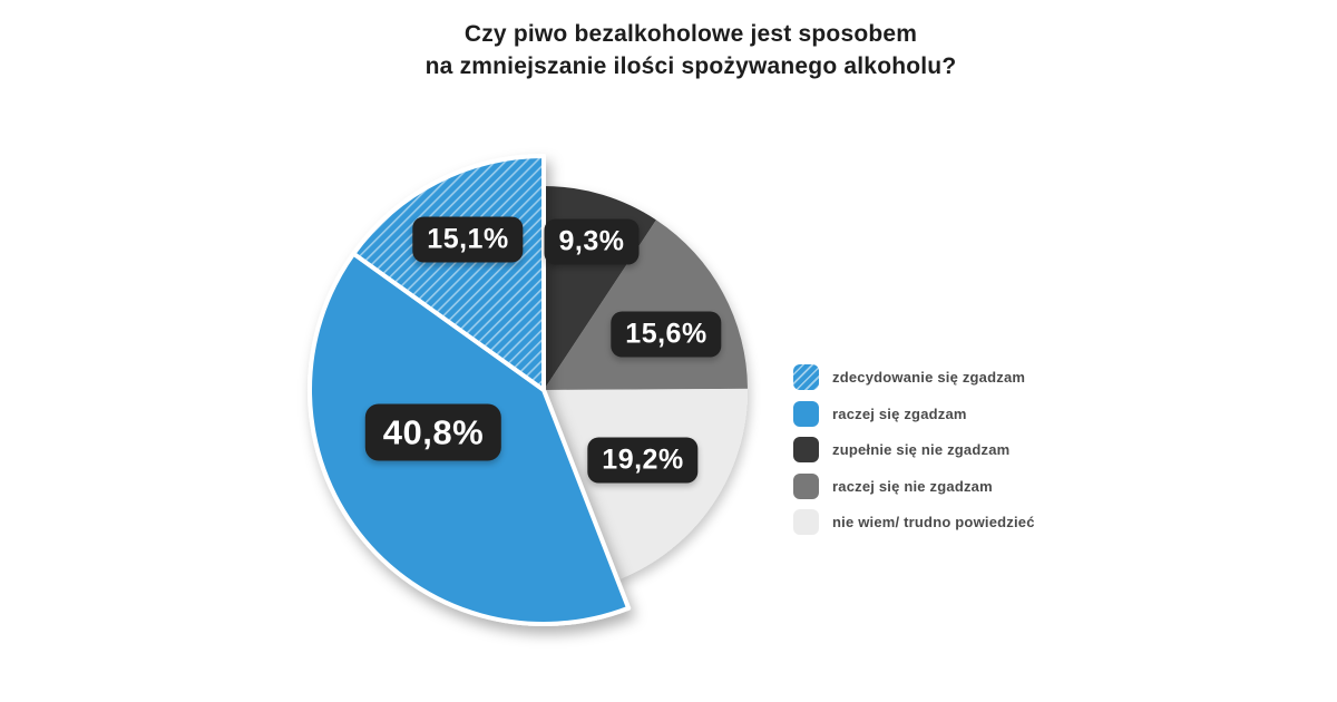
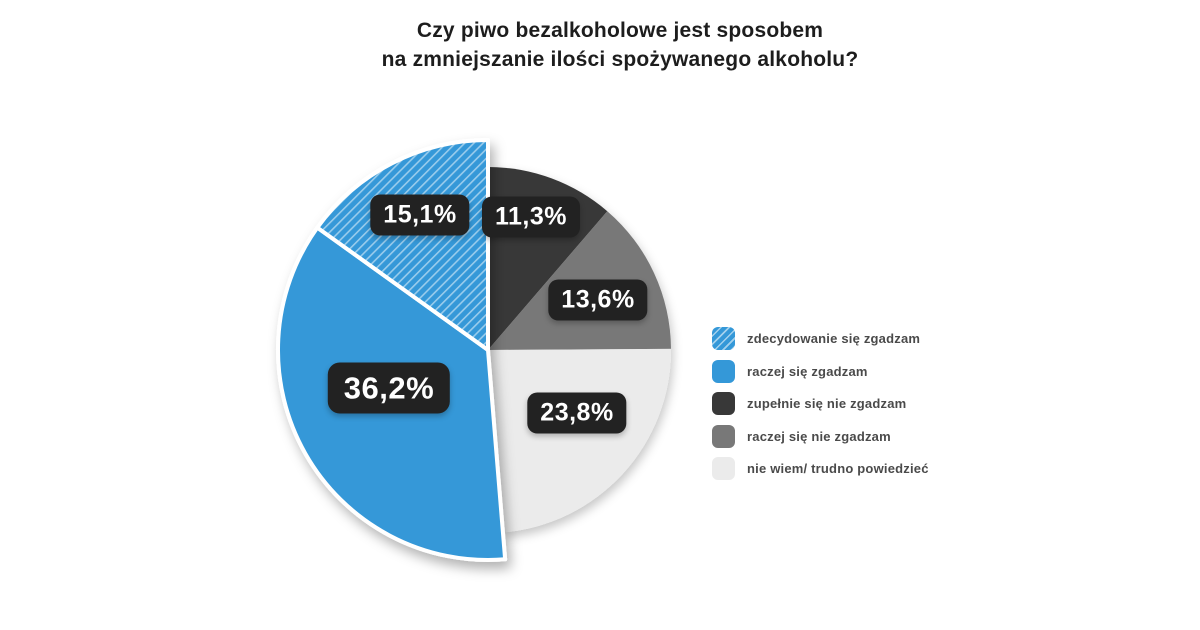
zupełnie się nie zgadzam: 9,3% -> 11,3%
raczej się nie zgadzam: 15,6% -> 13,6%
nie wiem/ trudno powiedzieć: 19,2% -> 23,8%
raczej się zgadzam: 40,8% -> 36,2%
